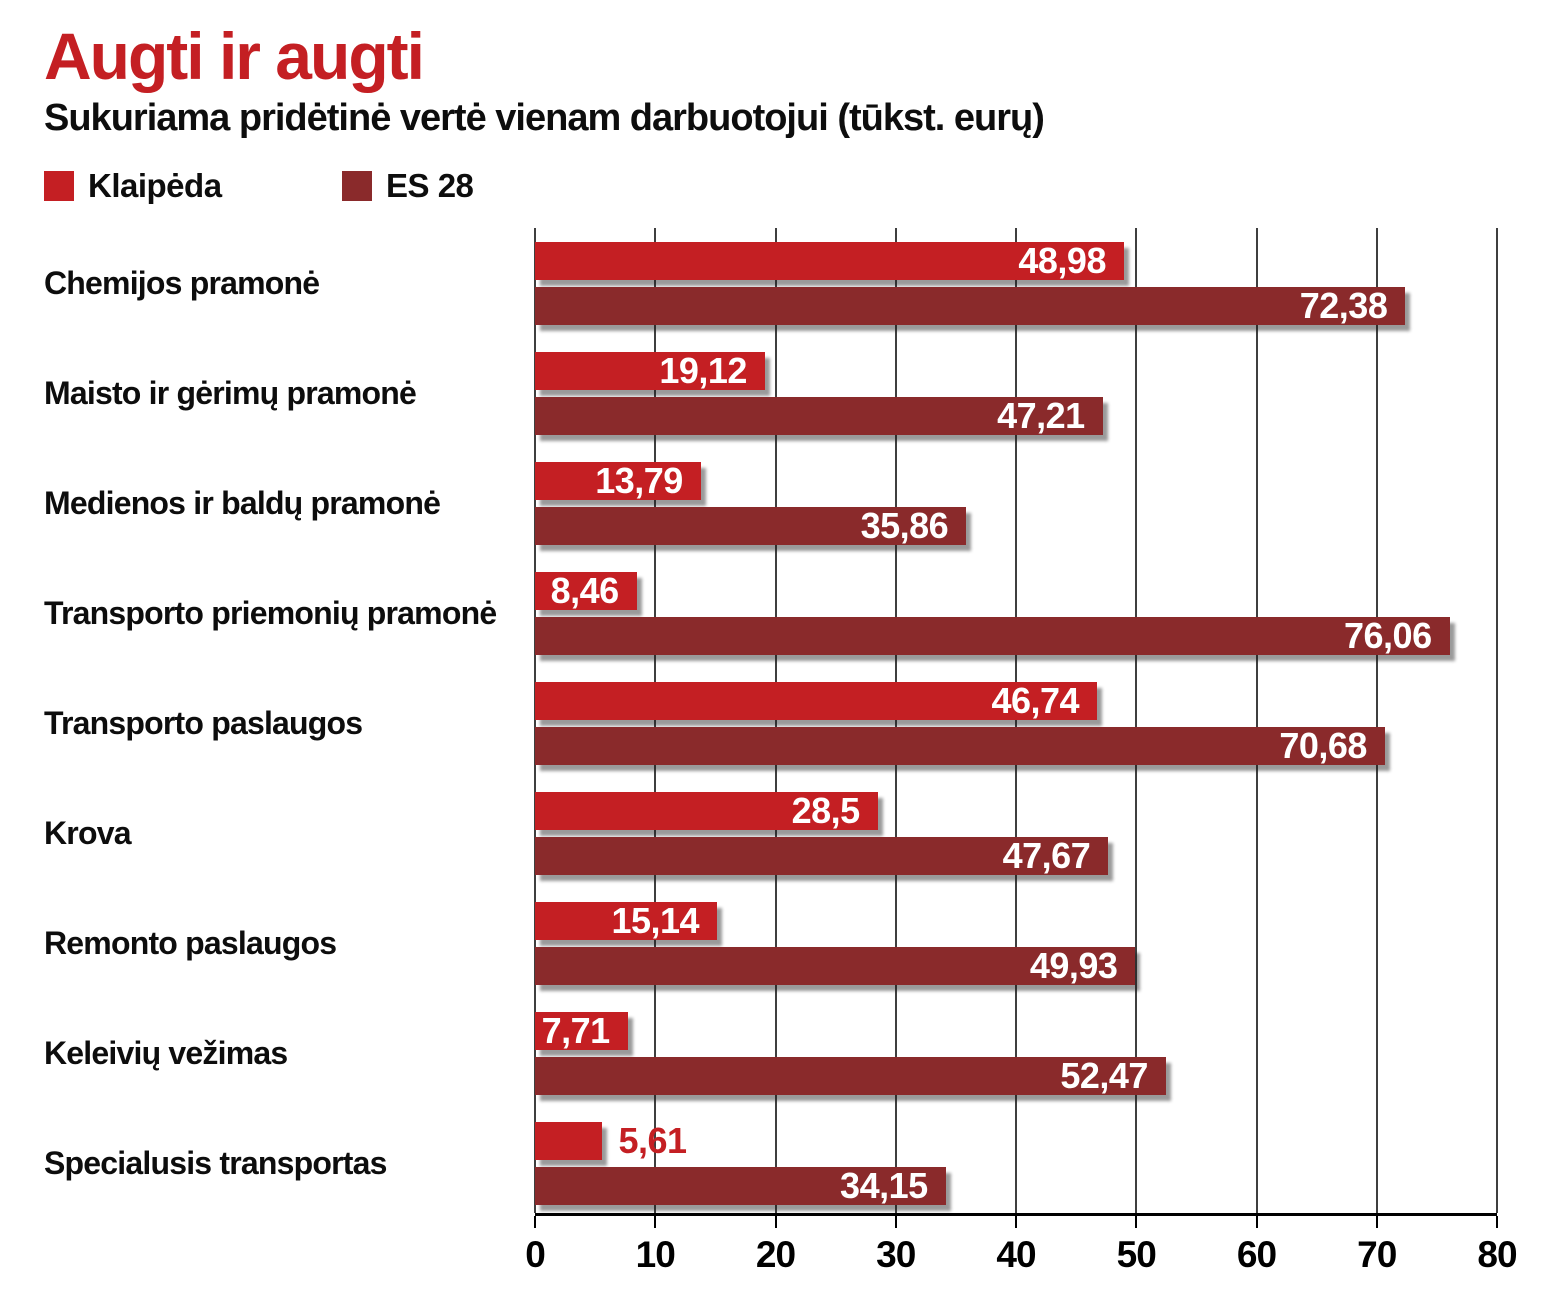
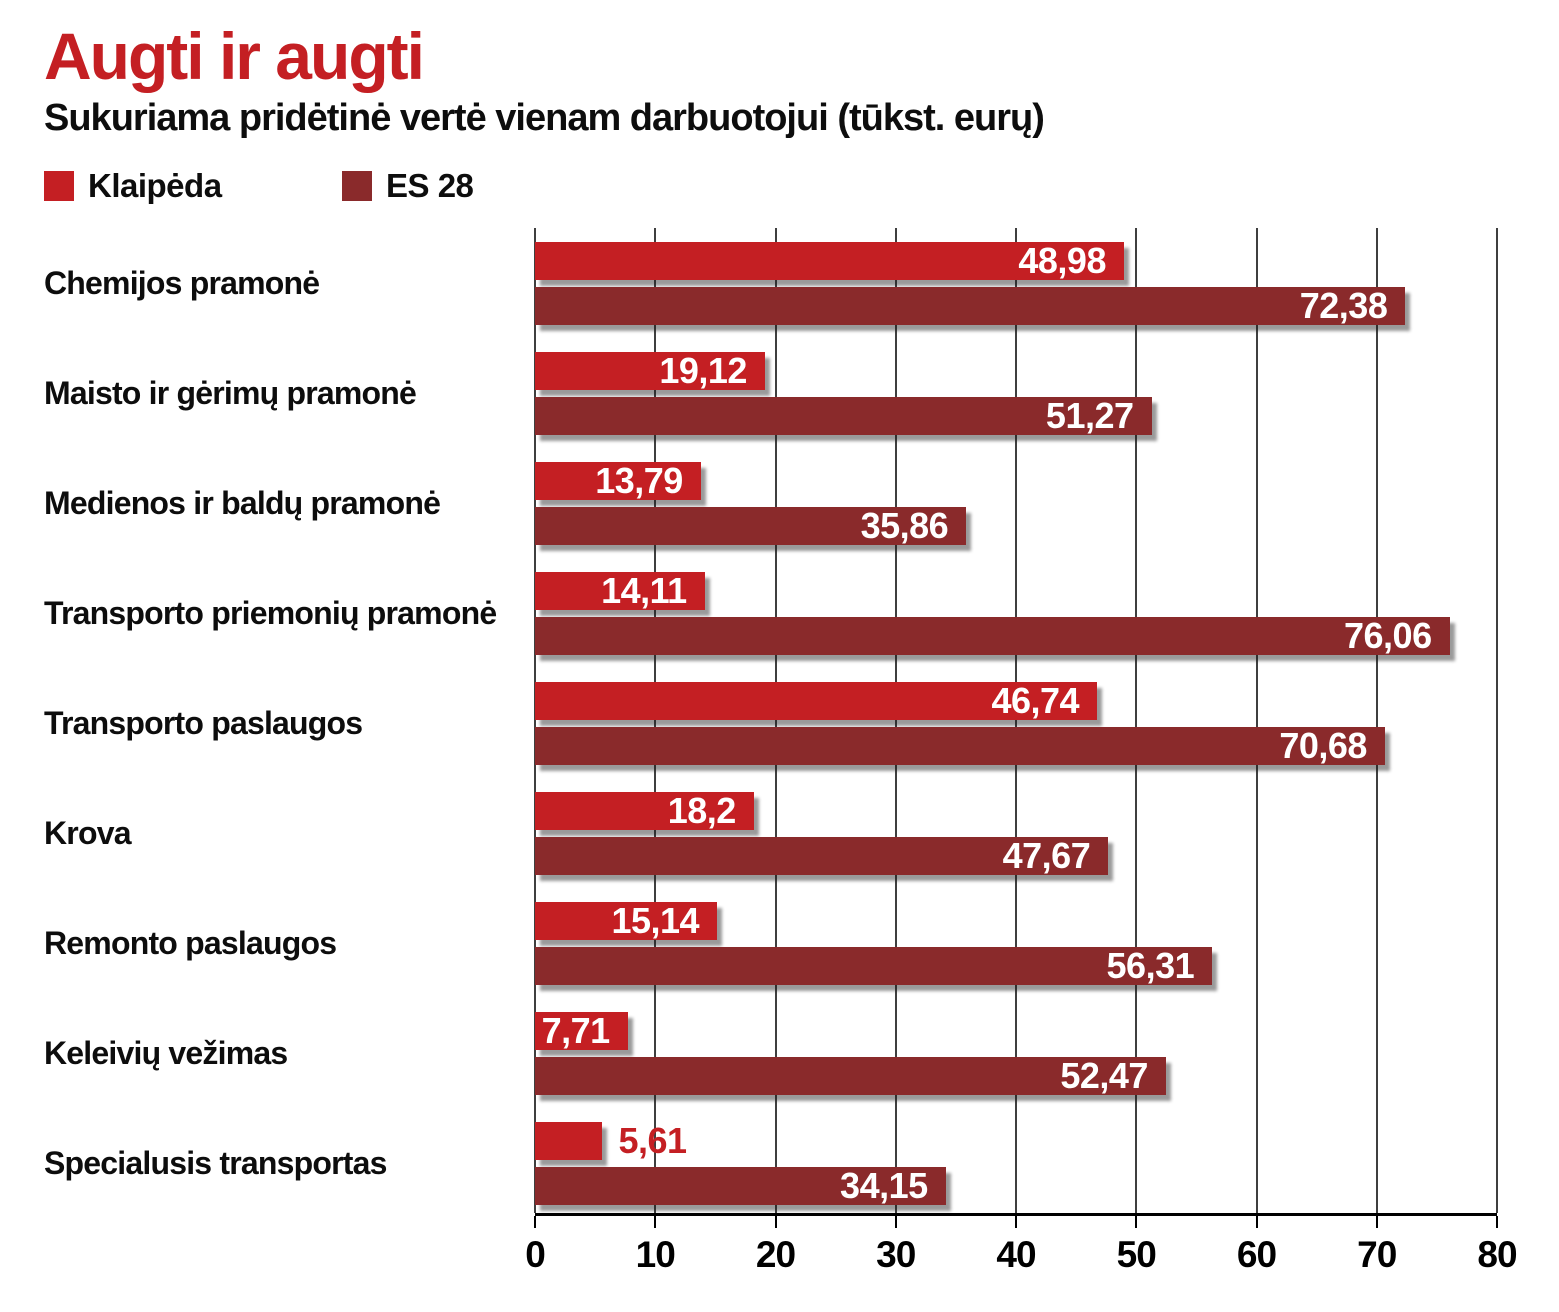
ES 28/Maisto ir gėrimų pramonė: 47,21 -> 51,27
Klaipėda/Transporto priemonių pramonė: 8,46 -> 14,11
Klaipėda/Krova: 28,5 -> 18,2
ES 28/Remonto paslaugos: 49,93 -> 56,31
